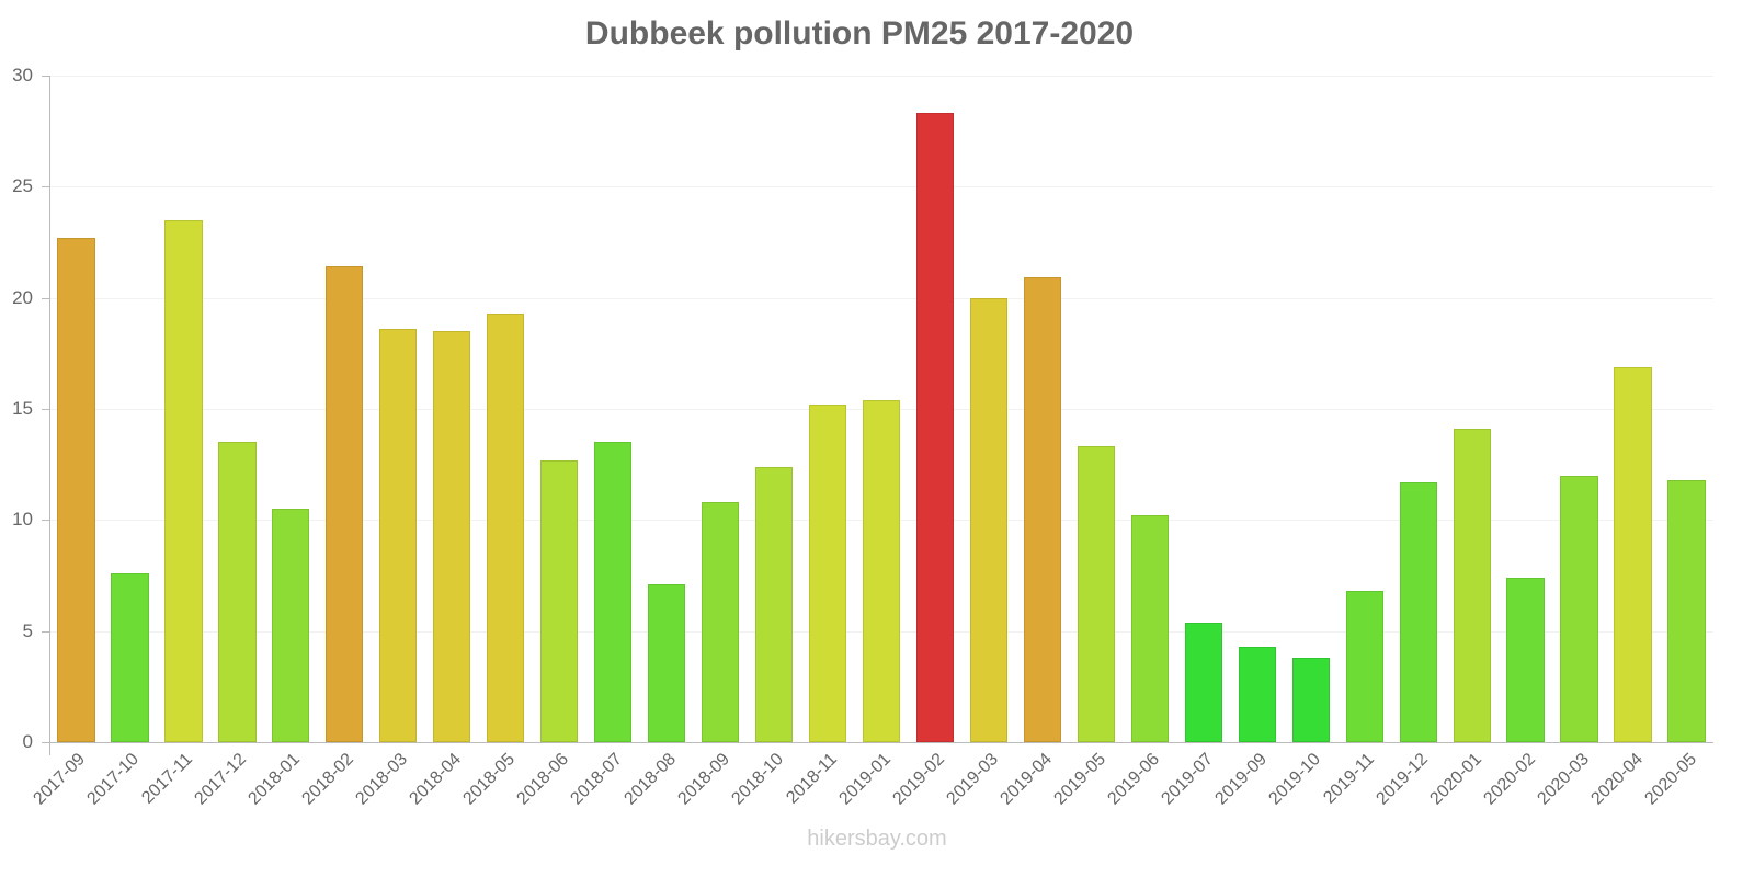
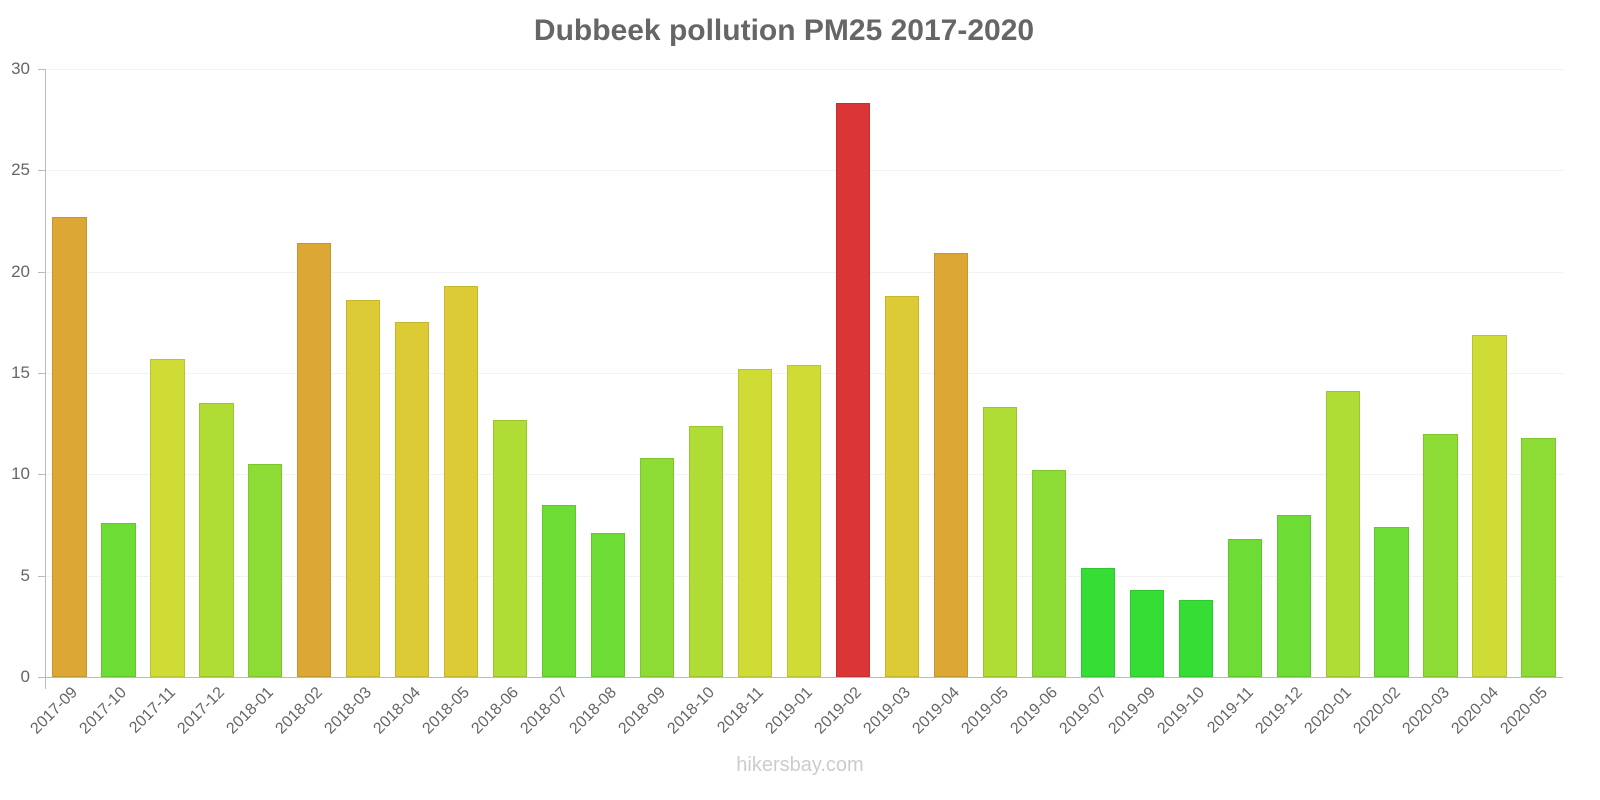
2017-11: 23.5 -> 15.7
2018-04: 18.5 -> 17.5
2018-07: 13.5 -> 8.5
2019-03: 20.0 -> 18.8
2019-12: 11.7 -> 8.0
